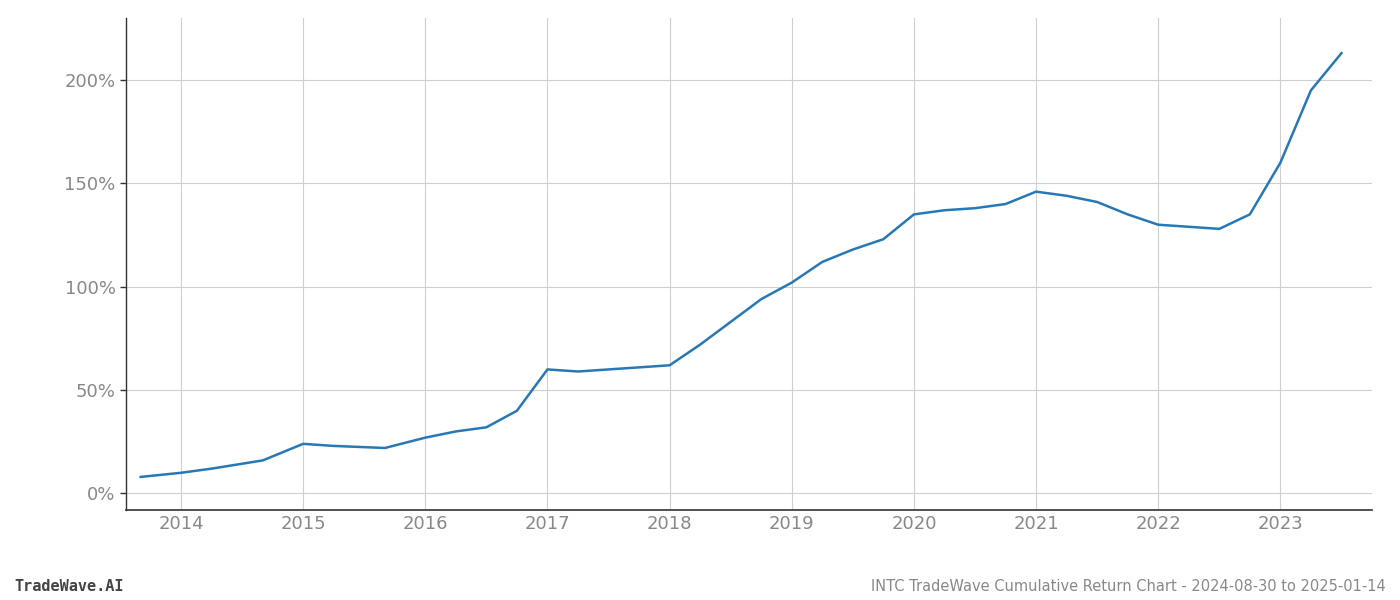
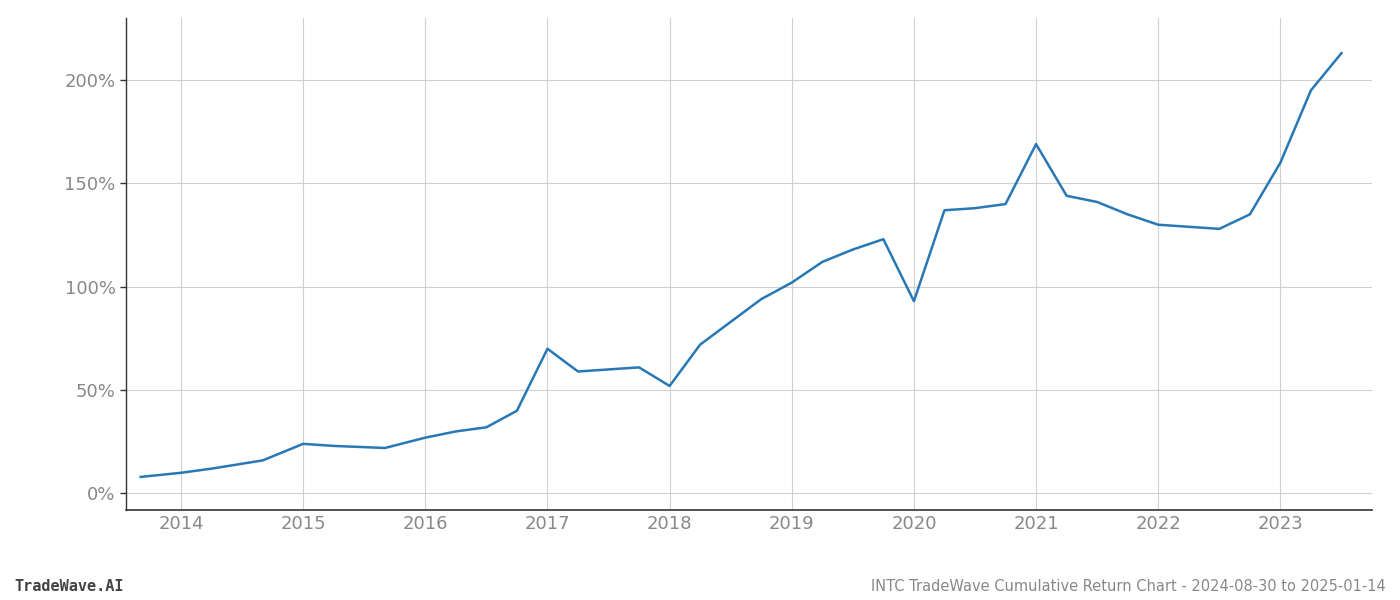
2017: 60% -> 70%
2018: 62% -> 52%
2020: 135% -> 93%
2021: 146% -> 169%
